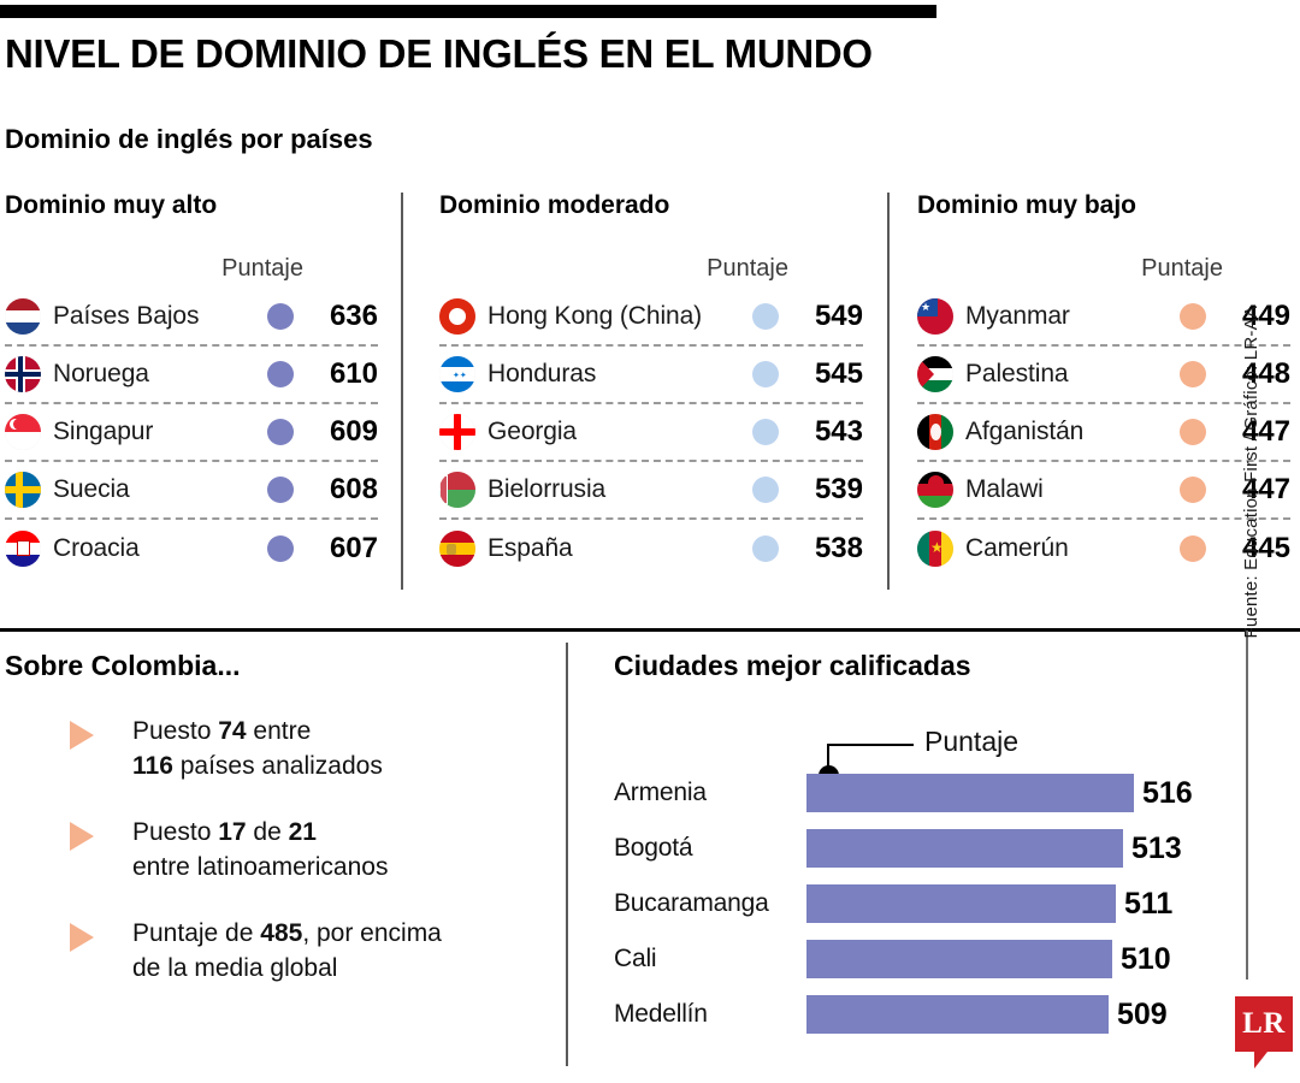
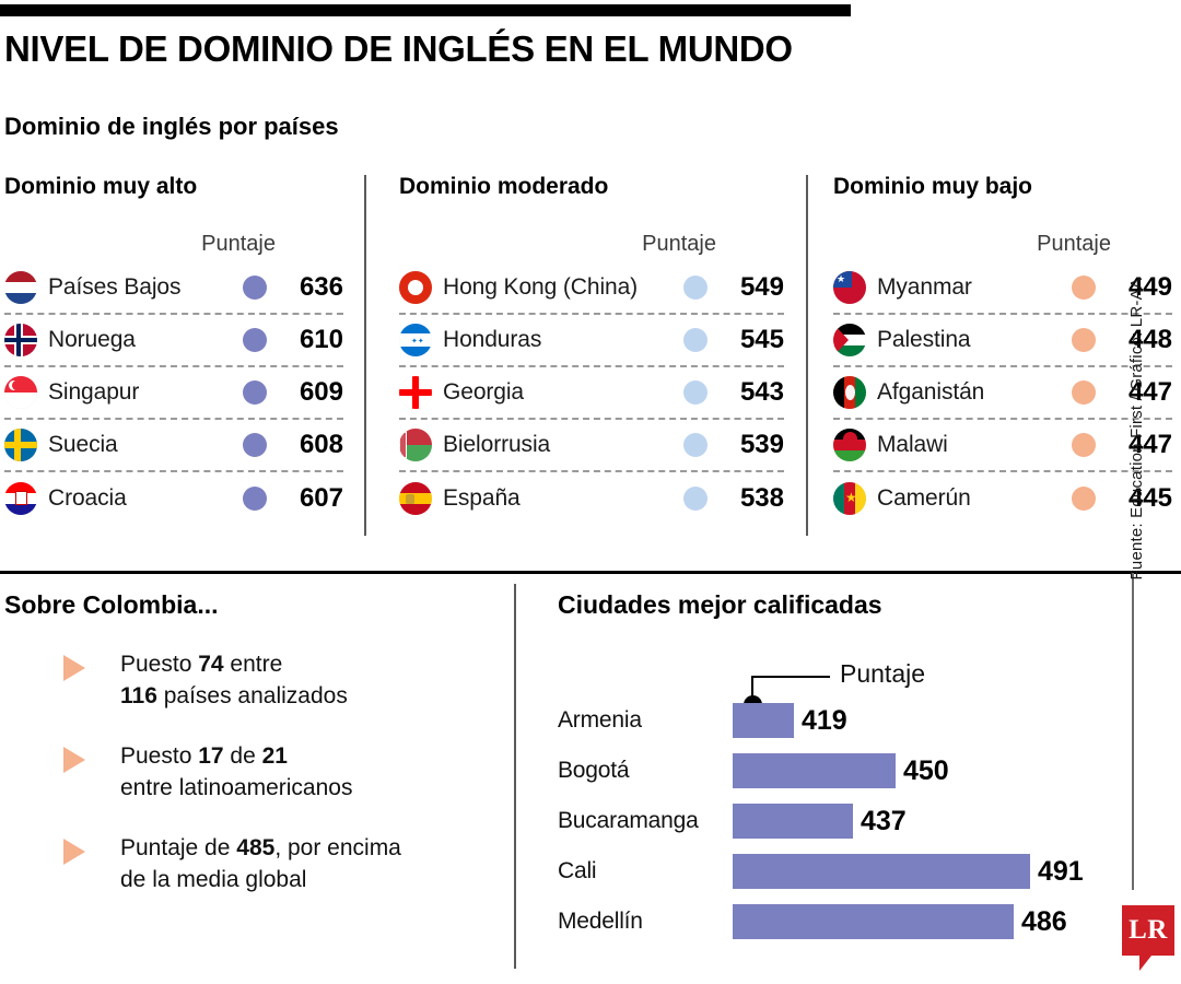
Armenia: 516 -> 419
Bogotá: 513 -> 450
Bucaramanga: 511 -> 437
Cali: 510 -> 491
Medellín: 509 -> 486
